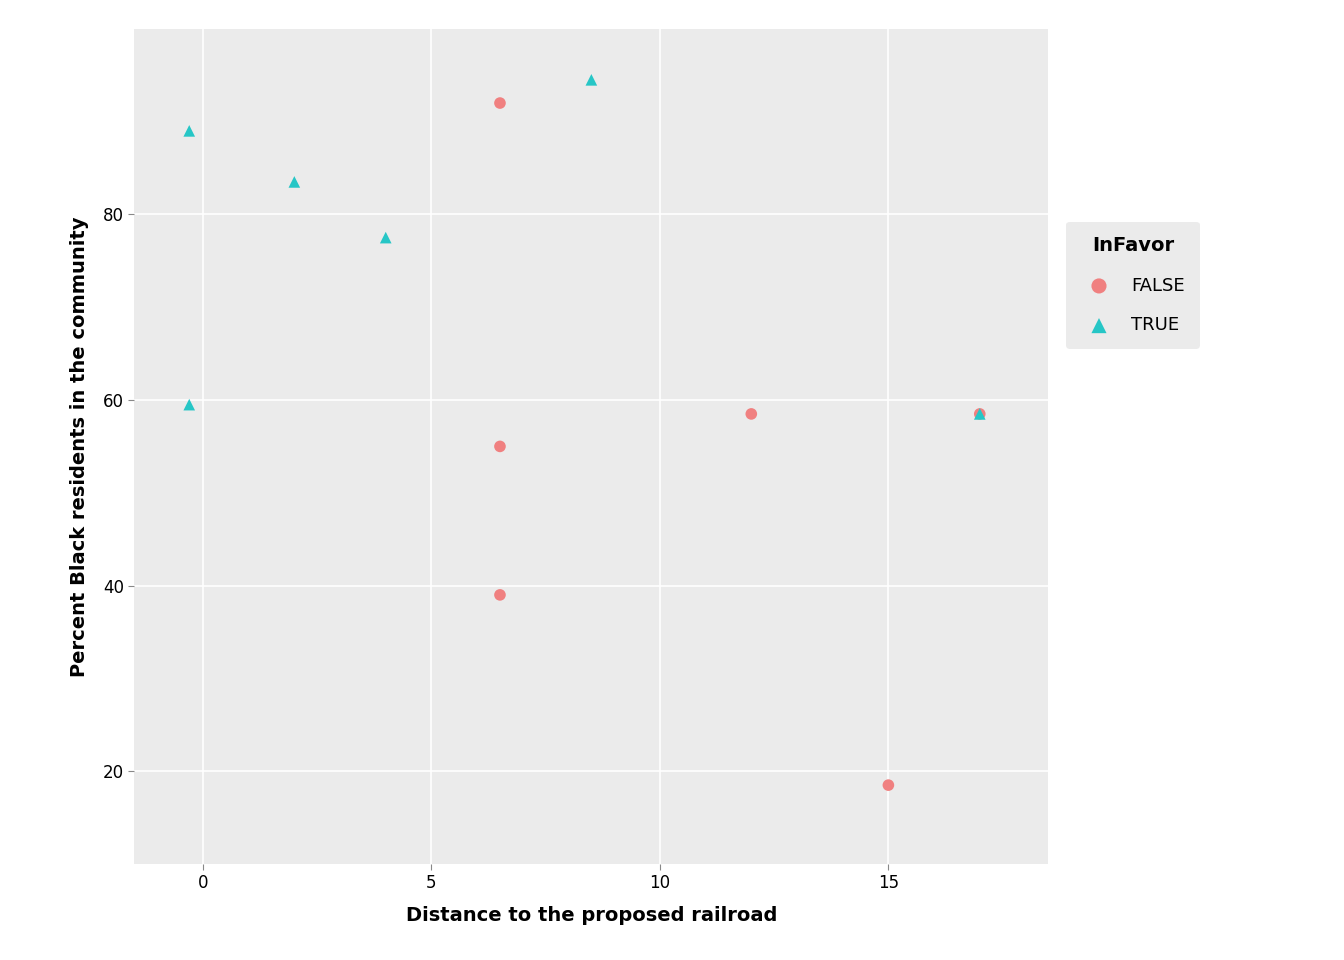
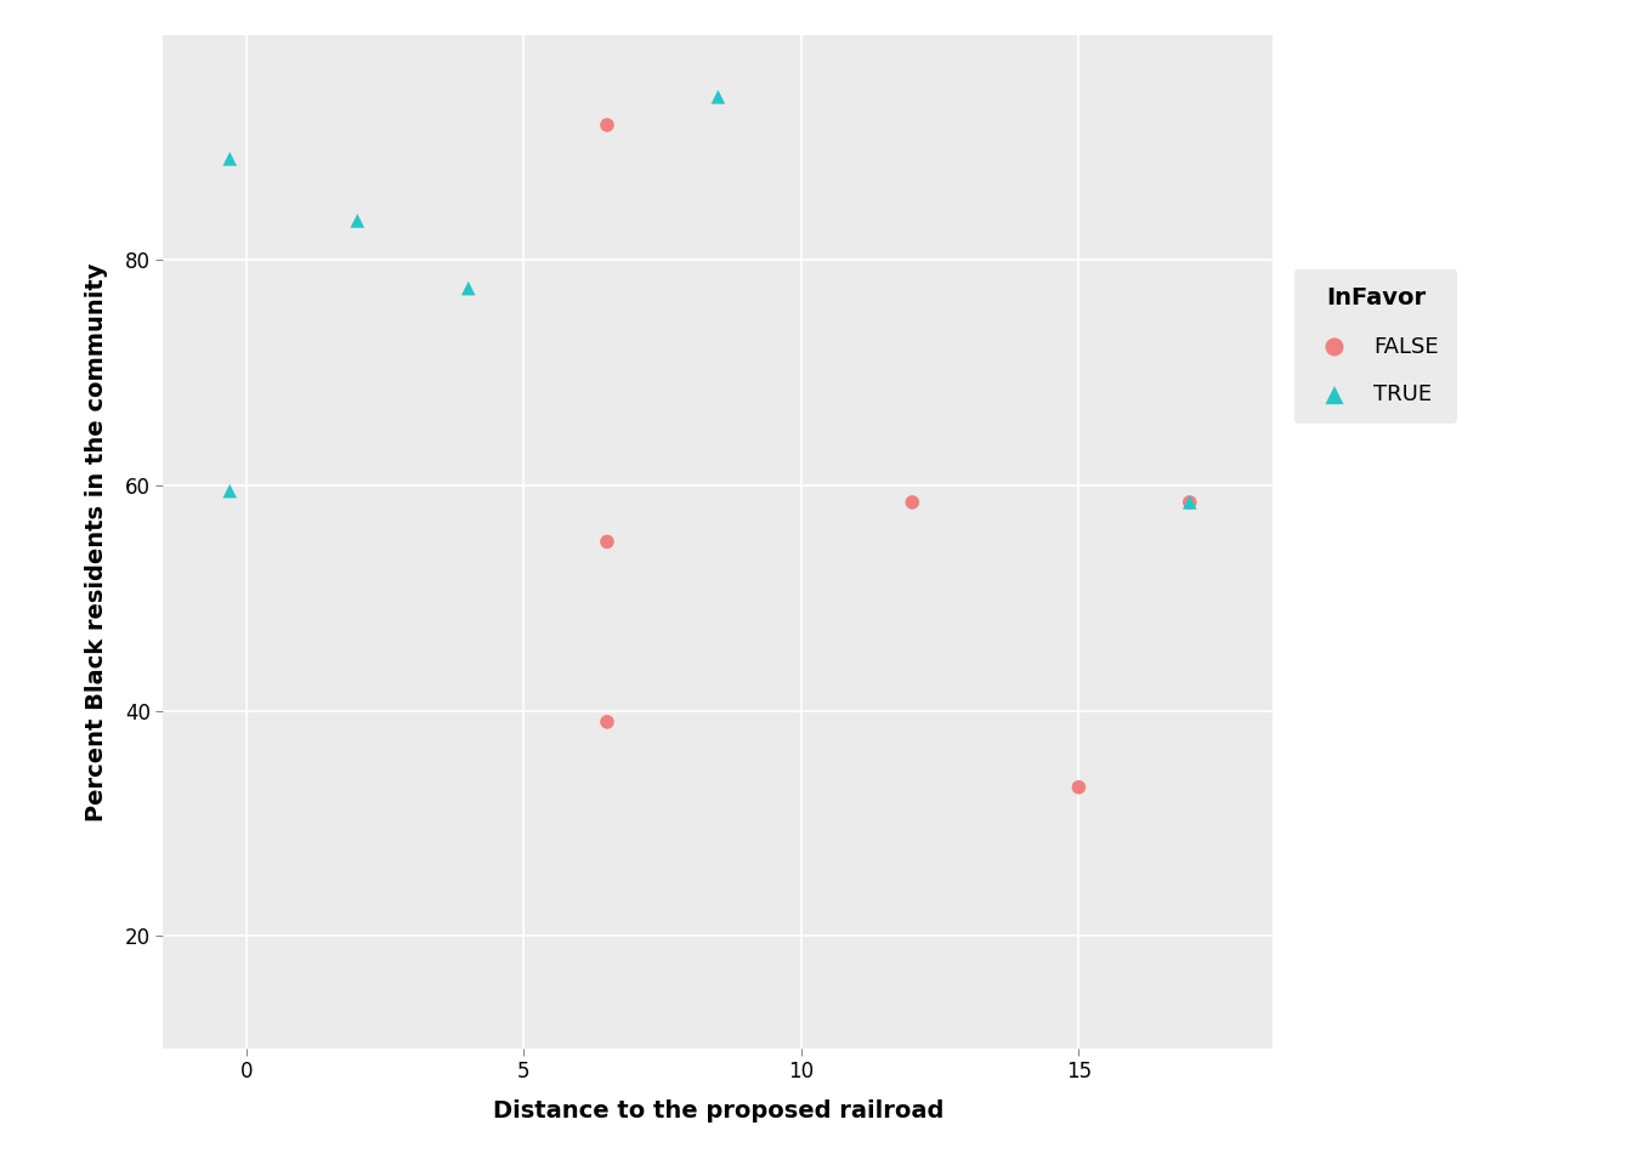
FALSE/15: 18.5 -> 33.2
